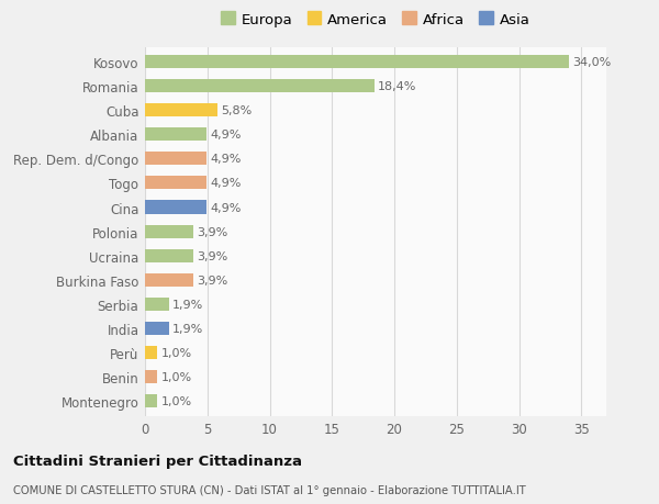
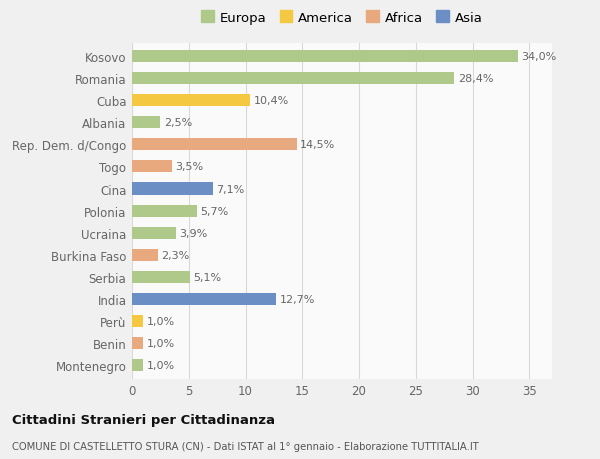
Romania: 18,4% -> 28,4%
Cuba: 5,8% -> 10,4%
Albania: 4,9% -> 2,5%
Rep. Dem. d/Congo: 4,9% -> 14,5%
Togo: 4,9% -> 3,5%
Cina: 4,9% -> 7,1%
Polonia: 3,9% -> 5,7%
Burkina Faso: 3,9% -> 2,3%
Serbia: 1,9% -> 5,1%
India: 1,9% -> 12,7%
